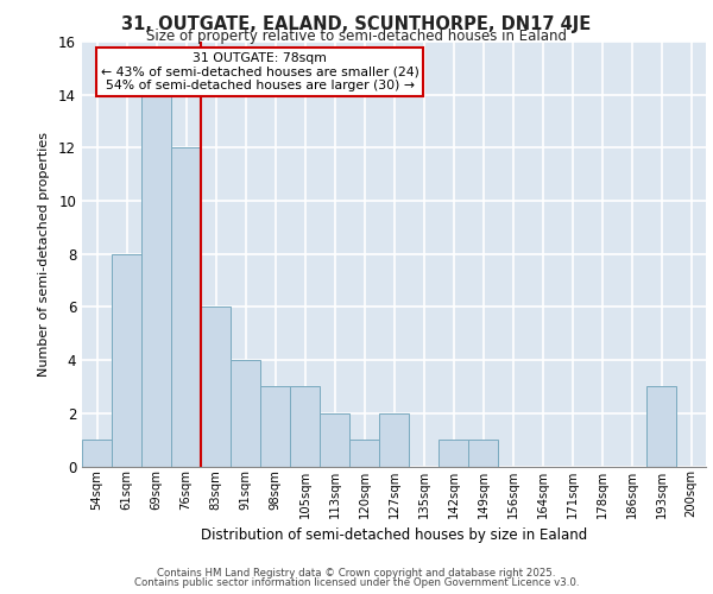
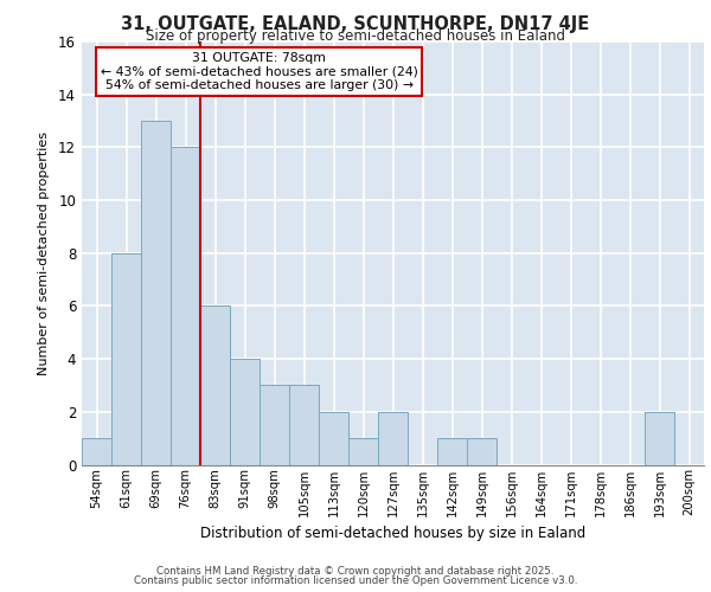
69sqm: 14 -> 13
193sqm: 3 -> 2
